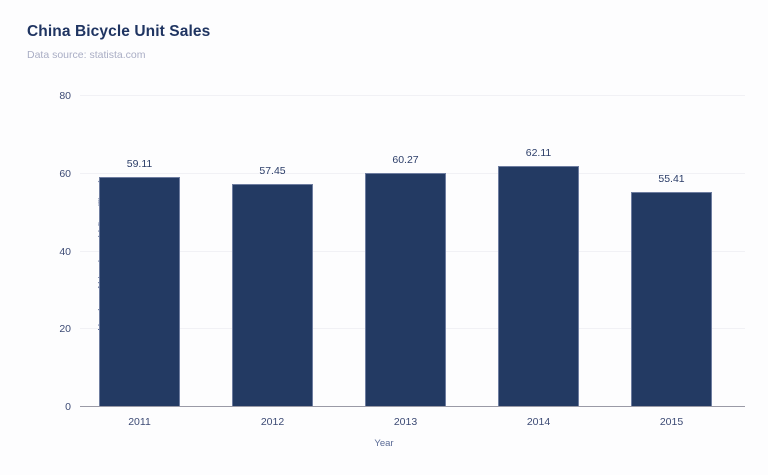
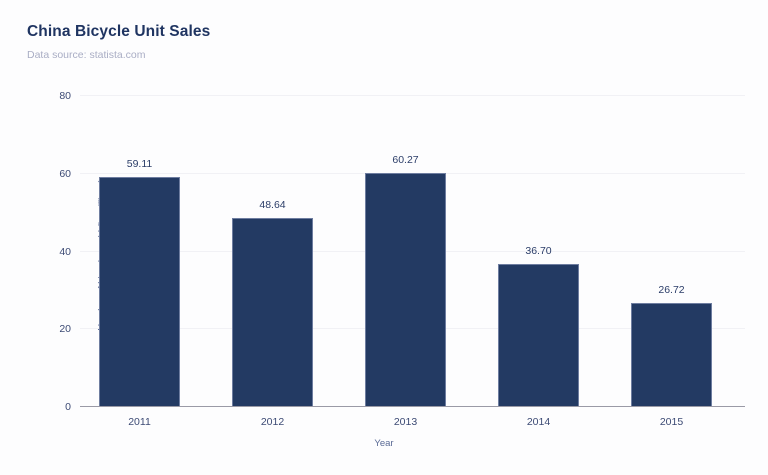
2012: 57.45 -> 48.64
2014: 62.11 -> 36.70
2015: 55.41 -> 26.72
